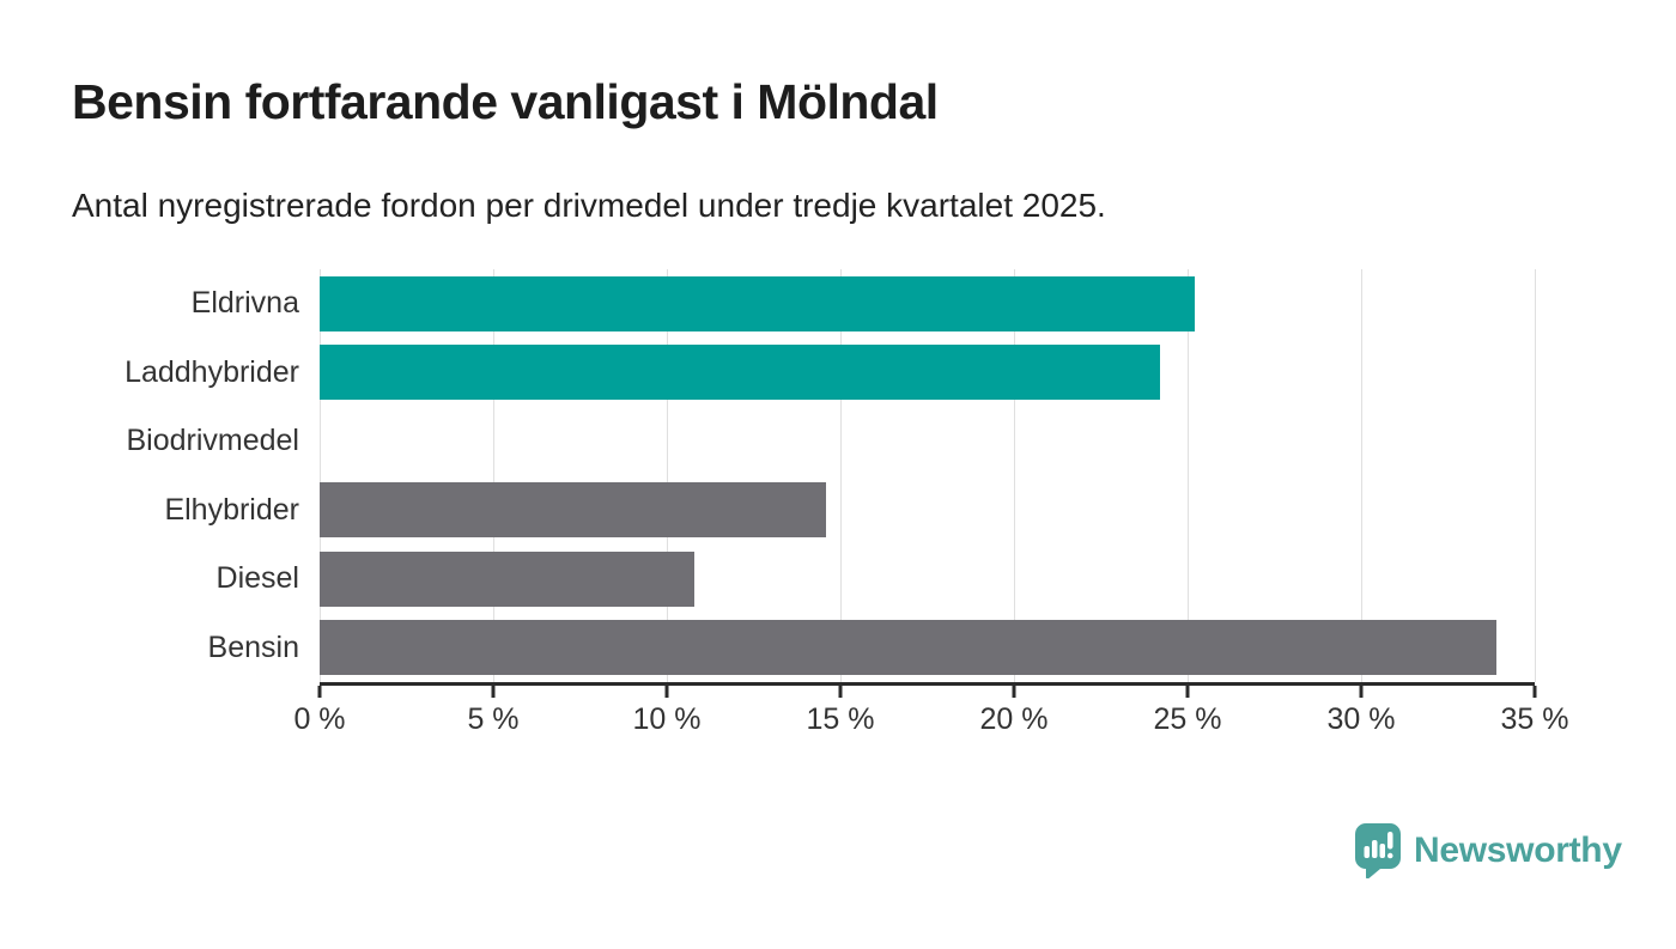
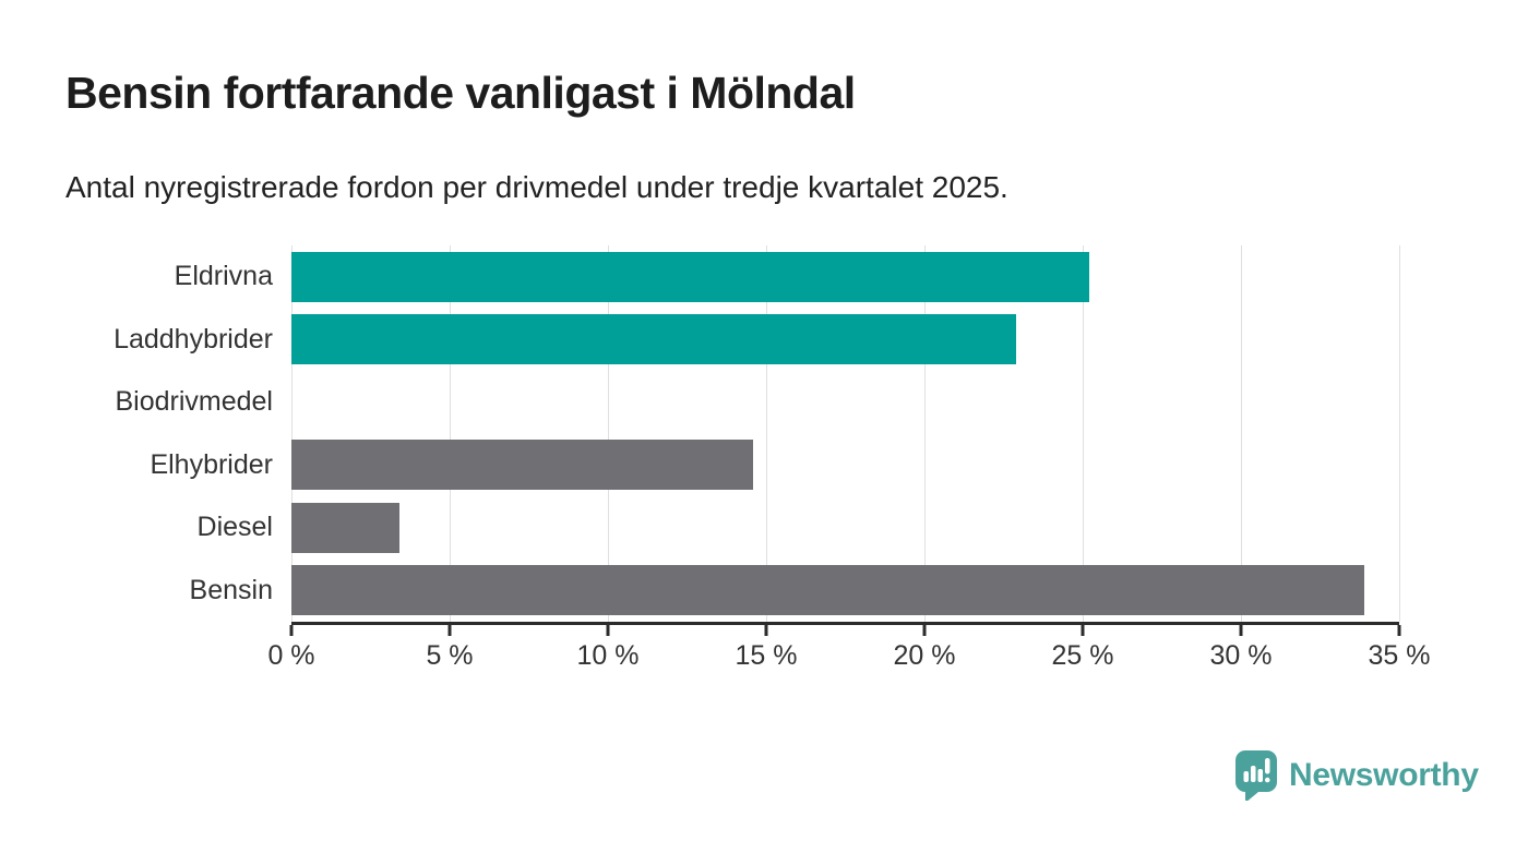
Laddhybrider: 24.2% -> 22.9%
Diesel: 10.8% -> 3.4%
